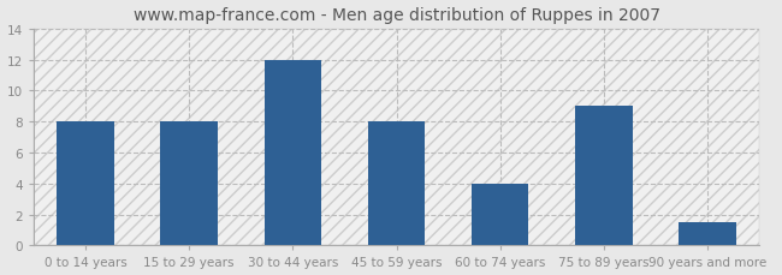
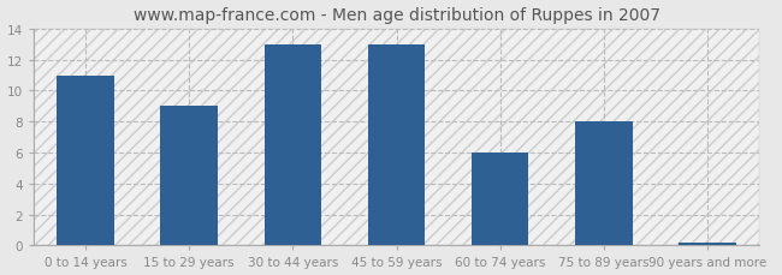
0 to 14 years: 8.0 -> 11.0
15 to 29 years: 8.0 -> 9.0
30 to 44 years: 12.0 -> 13.0
45 to 59 years: 8.0 -> 13.0
60 to 74 years: 4.0 -> 6.0
75 to 89 years: 9.0 -> 8.0
90 years and more: 1.5 -> 0.2
